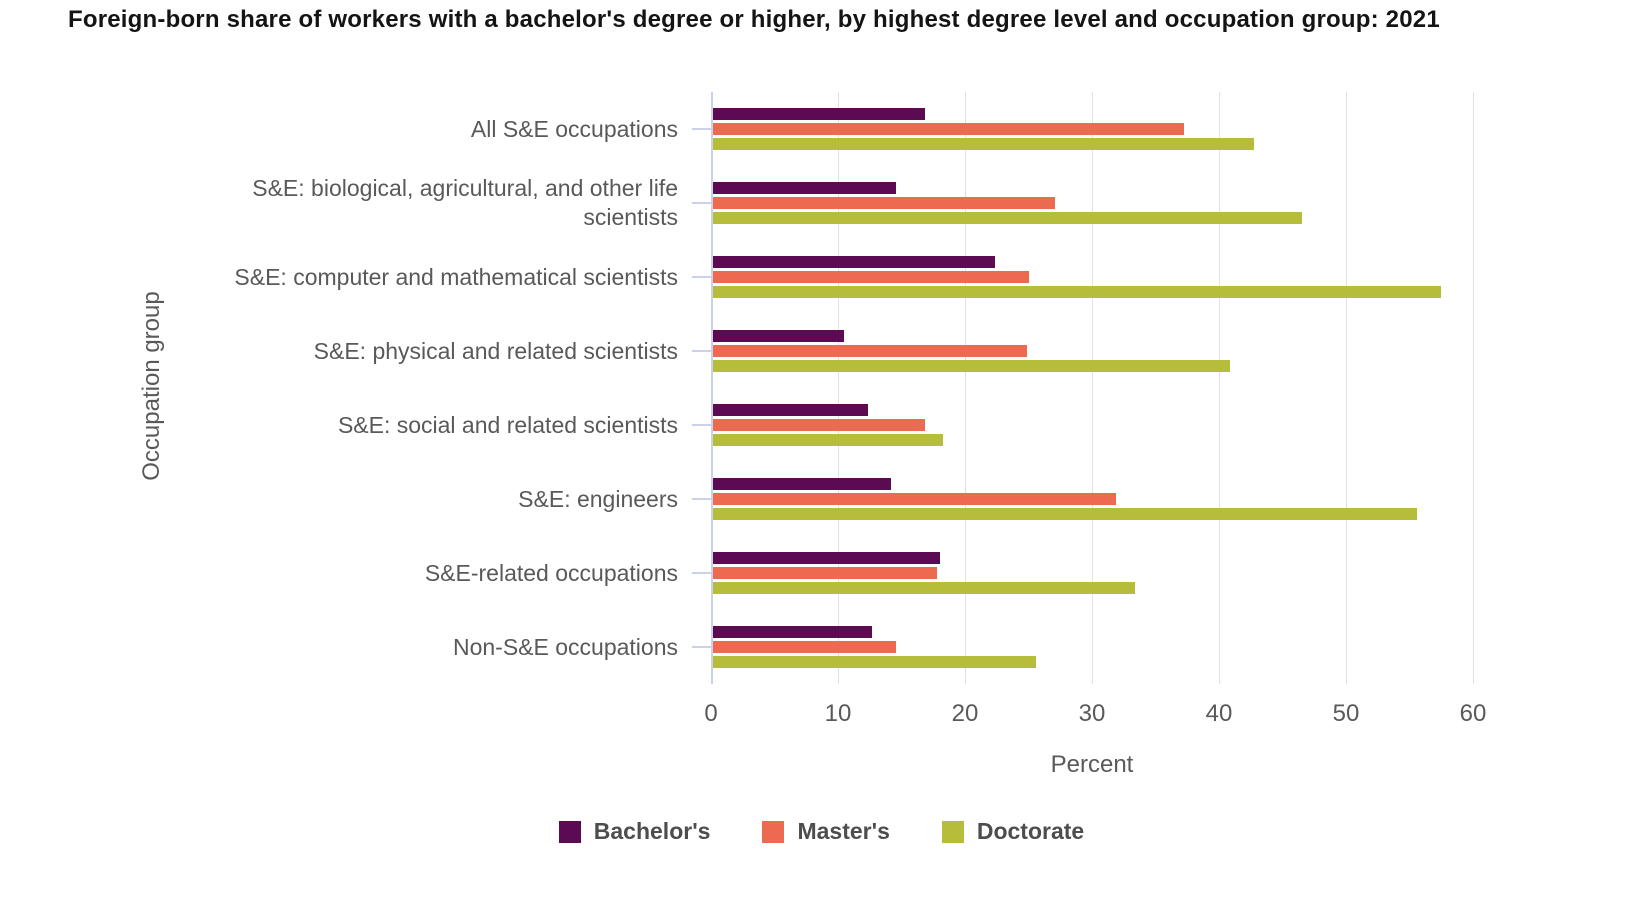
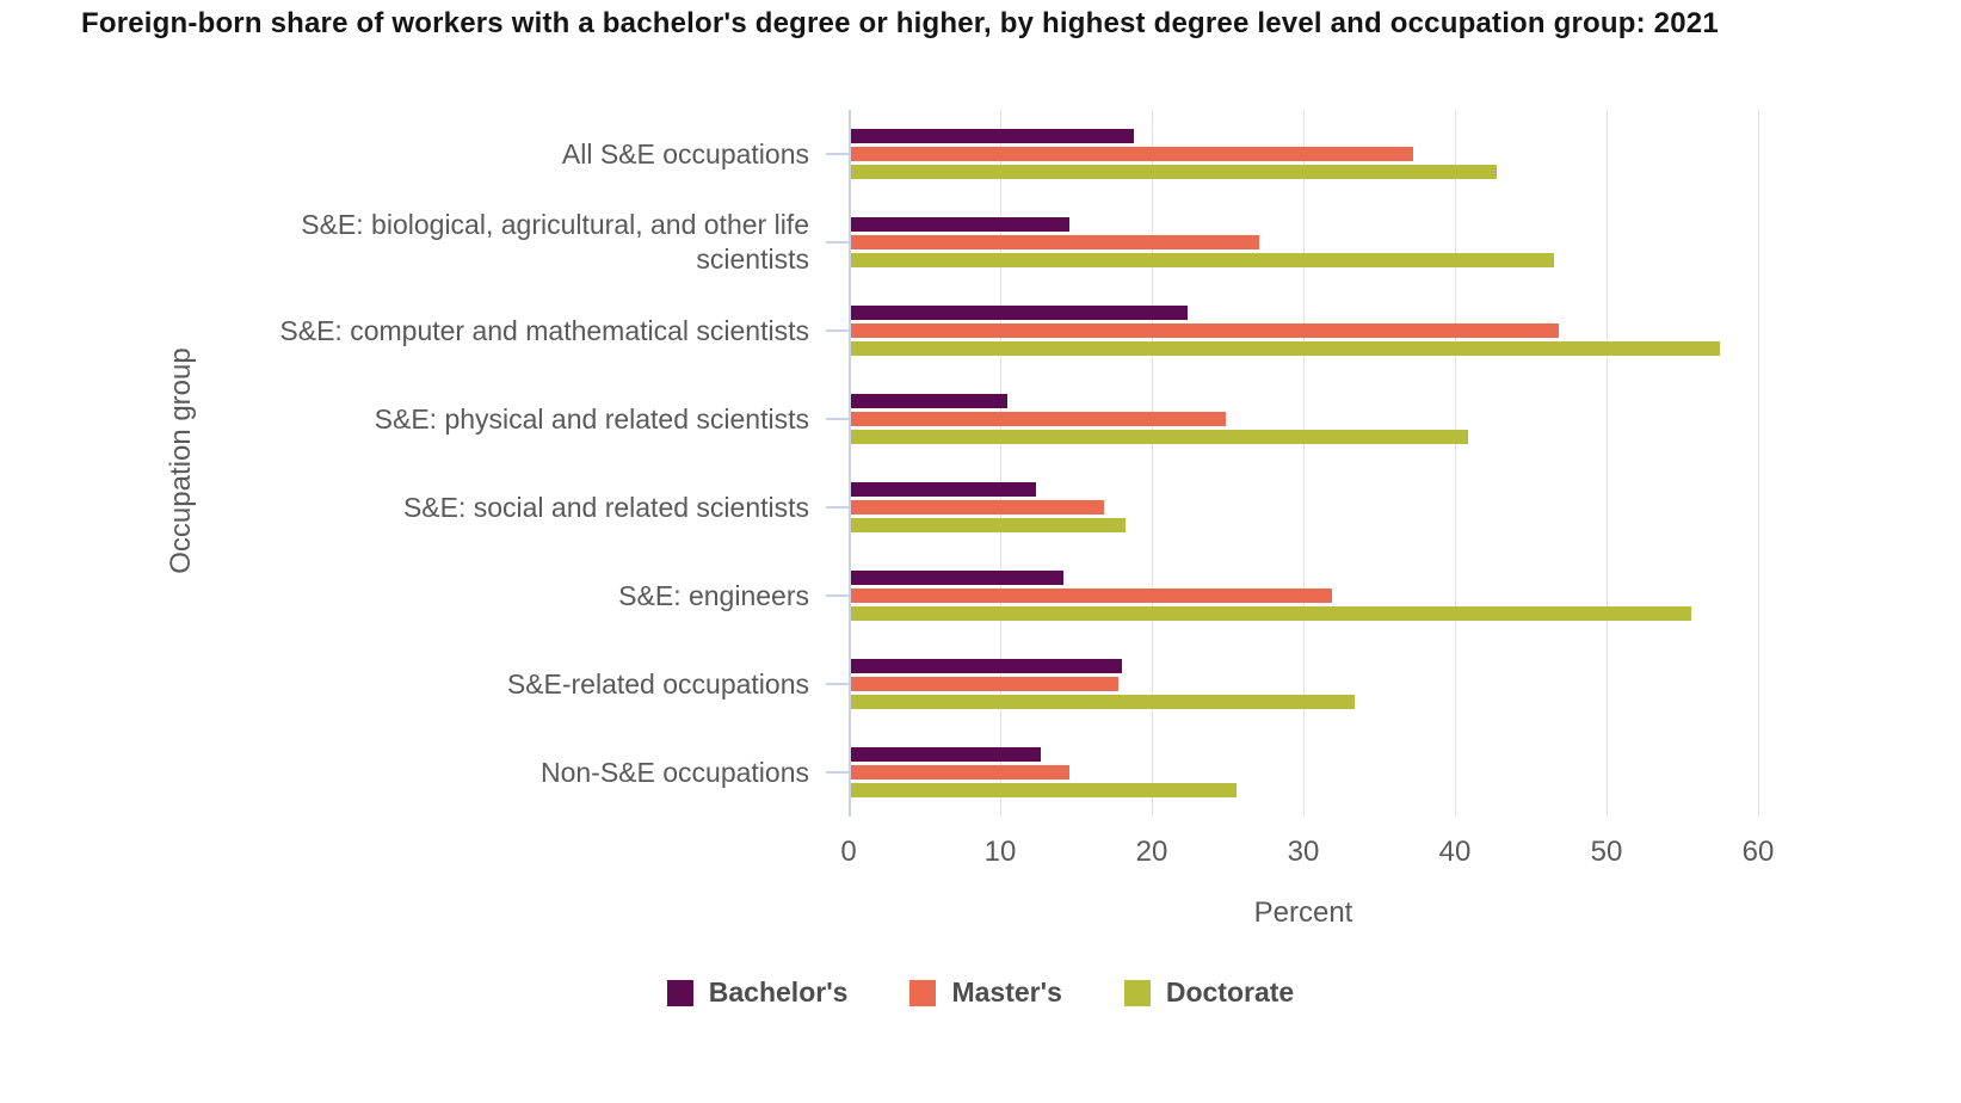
Bachelor's/All S&E occupations: 16.7 -> 18.7
Master's/S&E: computer and mathematical scientists: 24.9 -> 46.7
